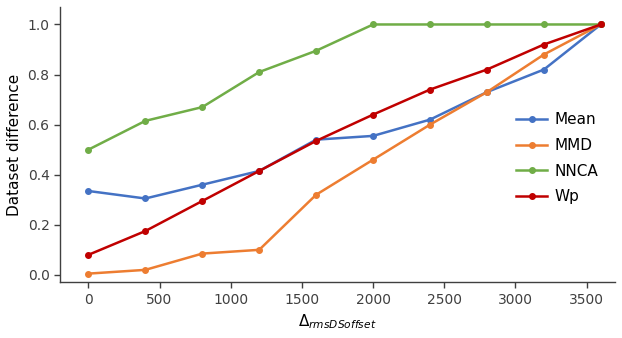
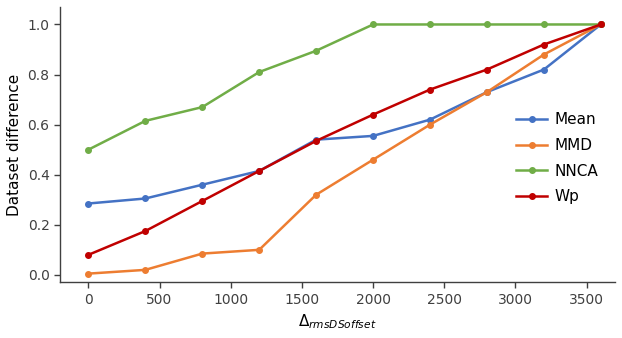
Mean/0: 0.335 -> 0.285
